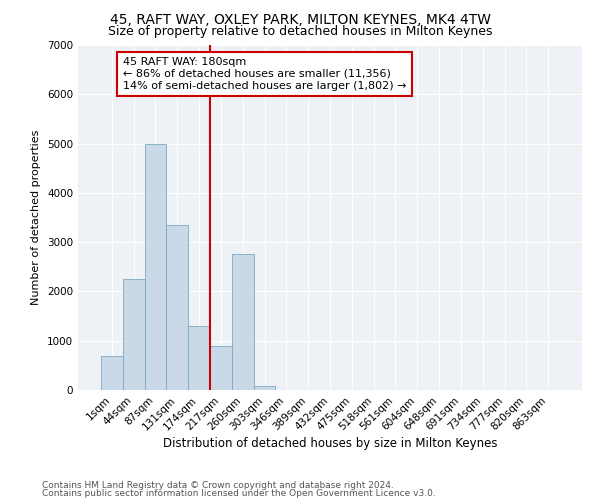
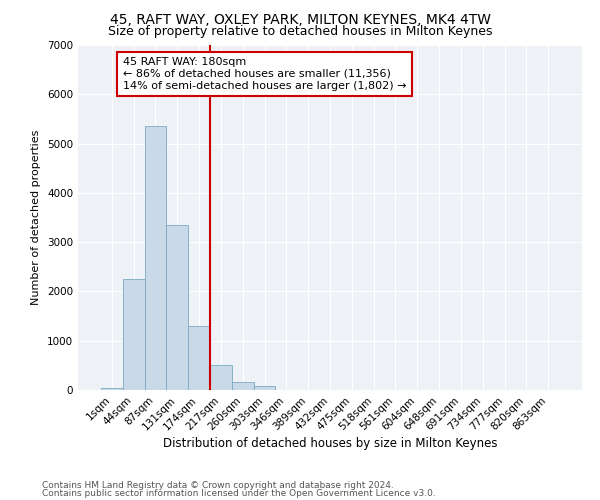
1sqm: 700 -> 50
87sqm: 5000 -> 5350
217sqm: 900 -> 500
260sqm: 2750 -> 170
